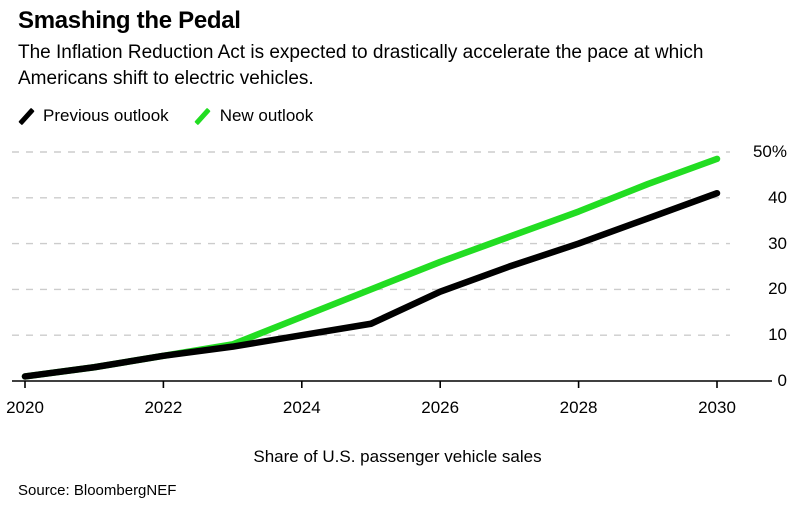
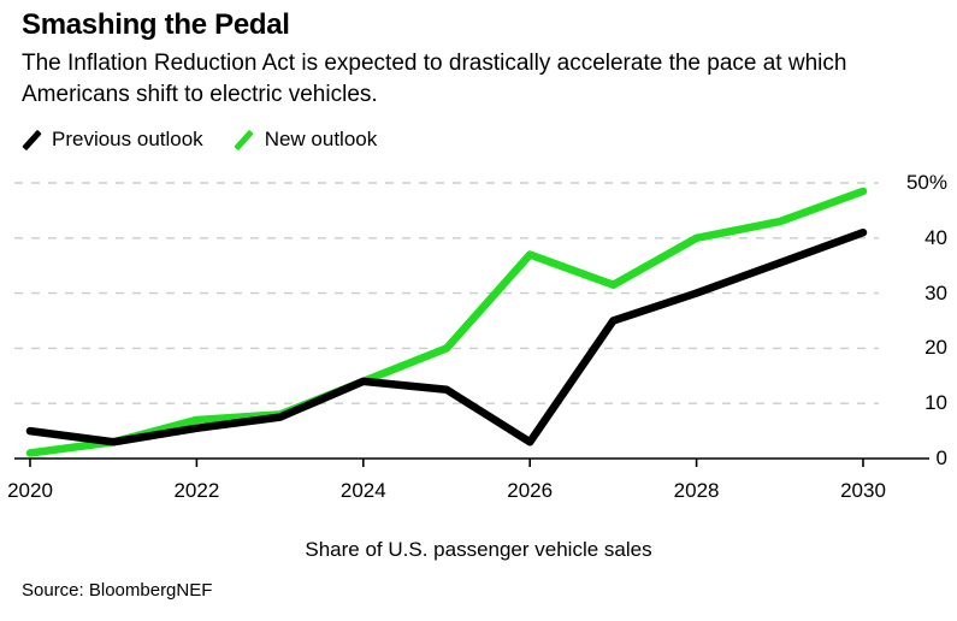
Previous outlook/2020: 1% -> 5%
New outlook/2022: 6% -> 7%
Previous outlook/2024: 10% -> 14%
Previous outlook/2026: 20% -> 3%
New outlook/2026: 26% -> 37%
New outlook/2028: 37% -> 40%
